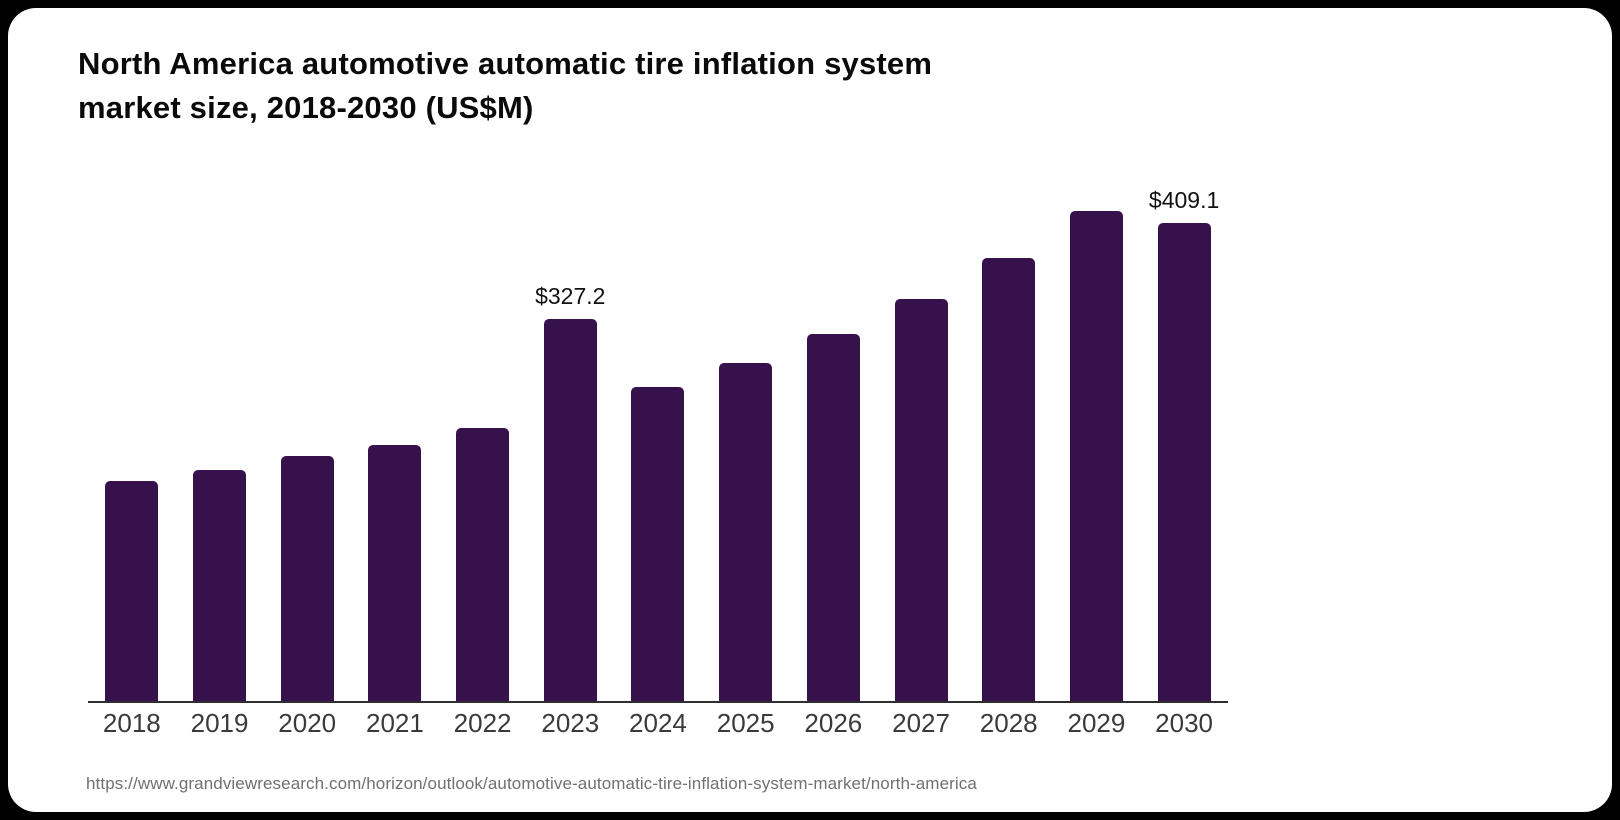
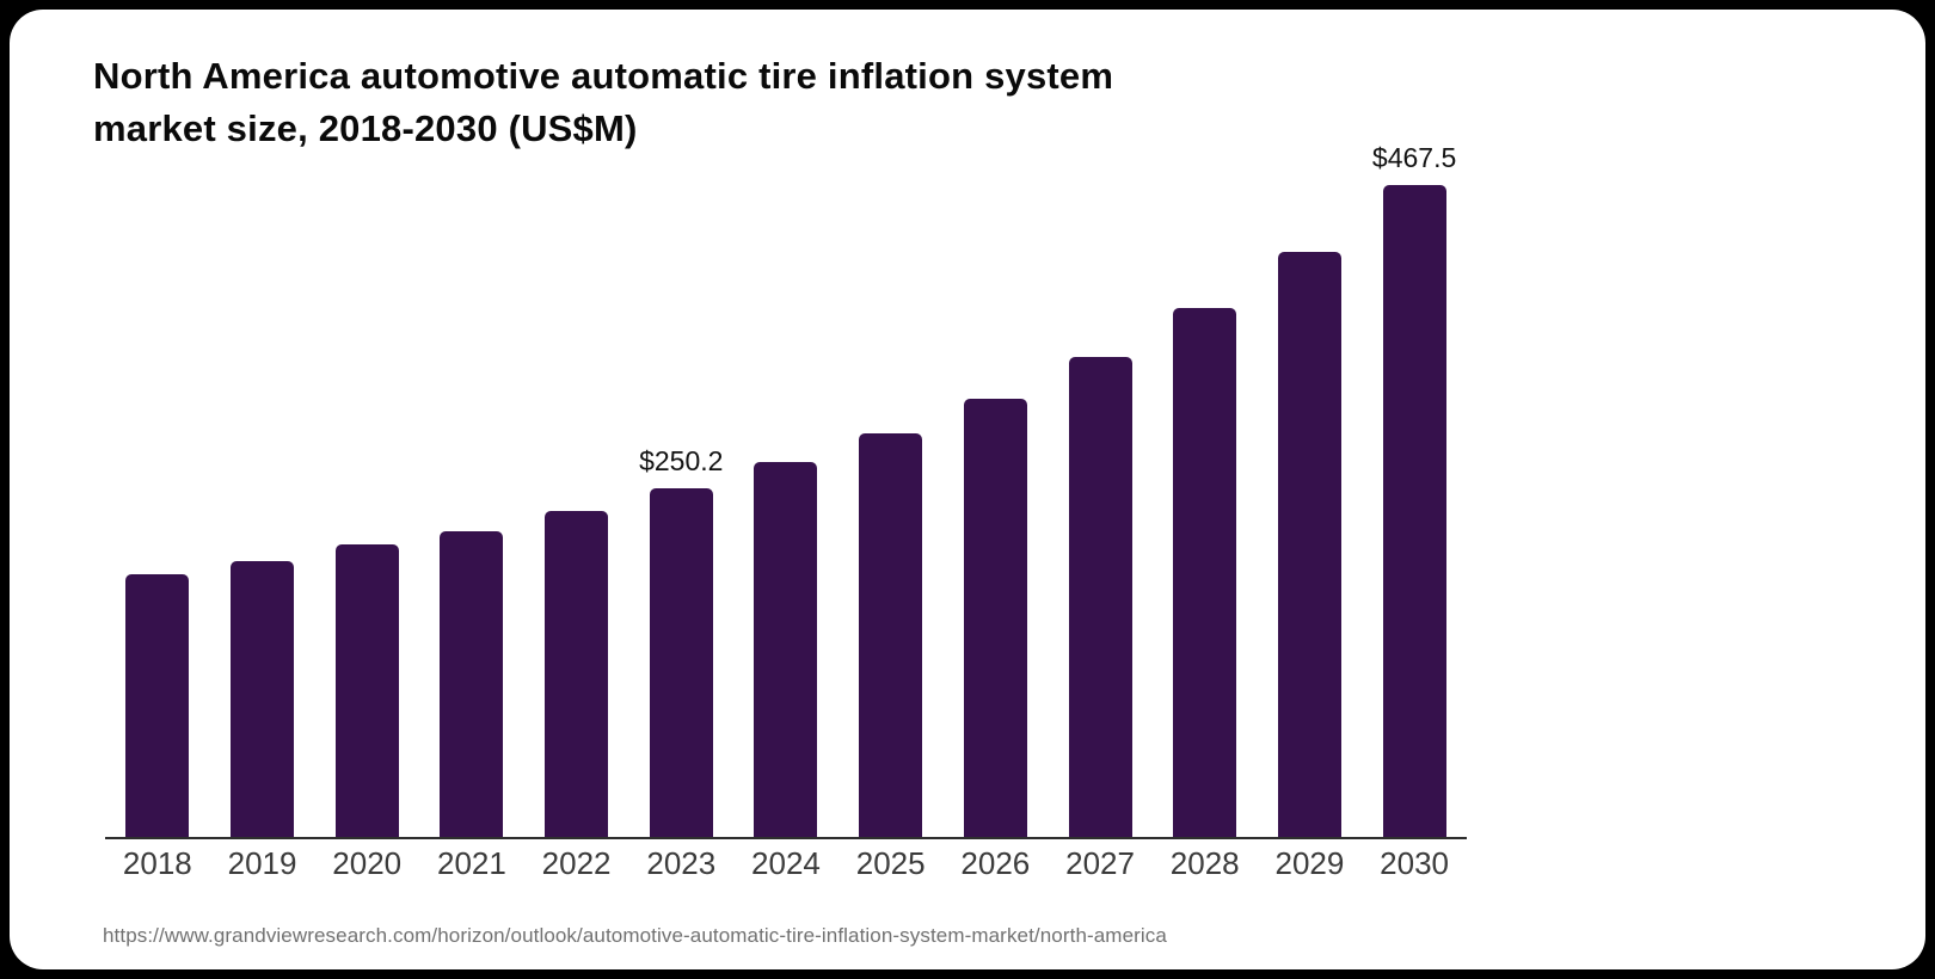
2023: $327.2 -> $250.2
2030: $409.1 -> $467.5
